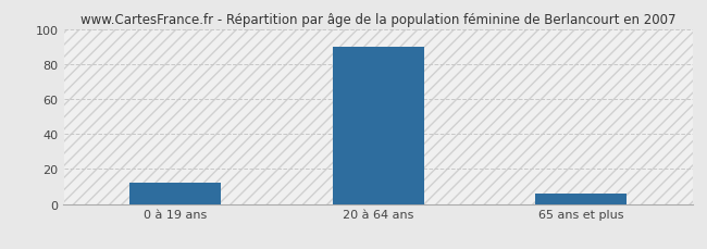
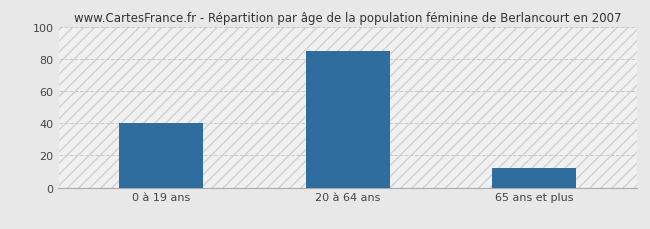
0 à 19 ans: 12 -> 40
20 à 64 ans: 90 -> 85
65 ans et plus: 6 -> 12
